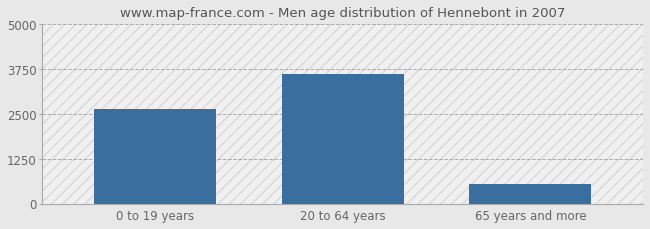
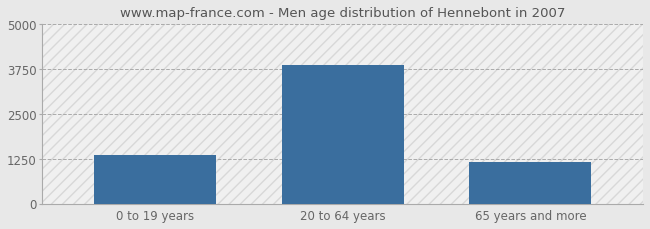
0 to 19 years: 2650 -> 1350
20 to 64 years: 3600 -> 3850
65 years and more: 550 -> 1150
